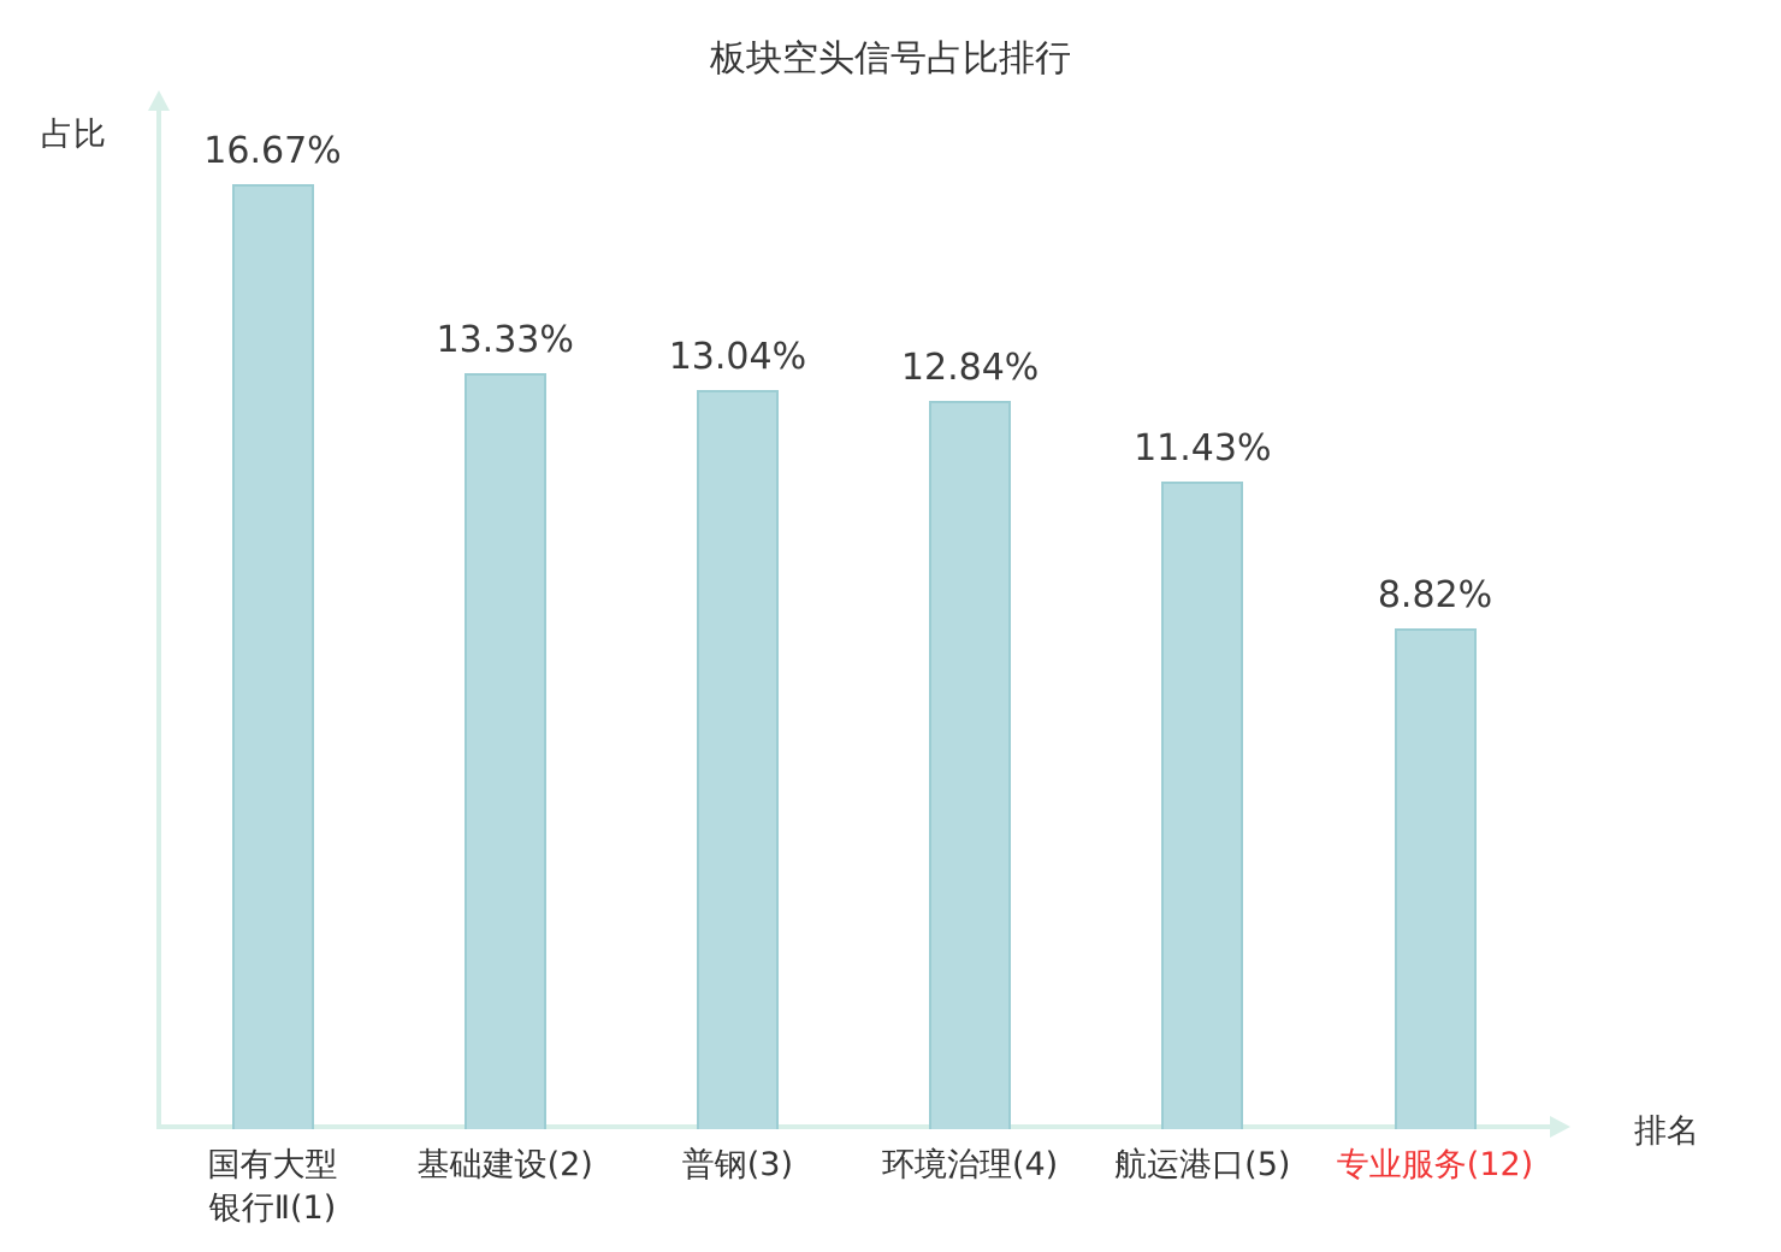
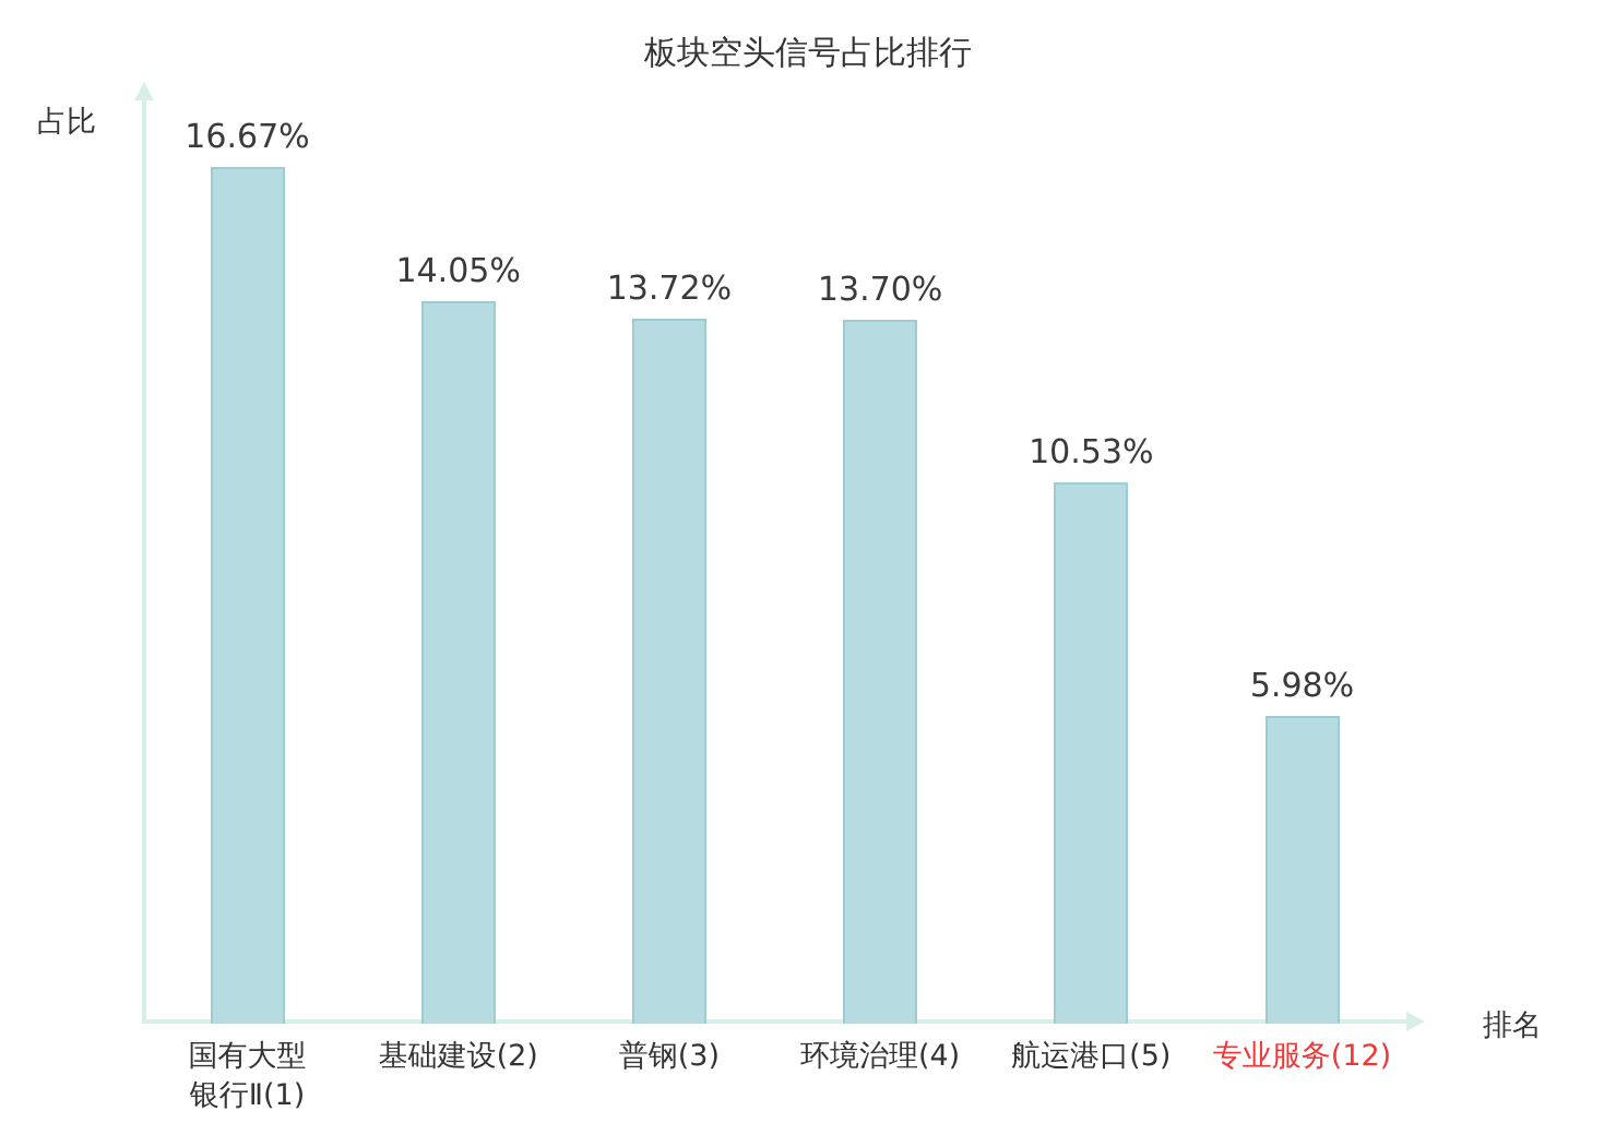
基础建设(2): 13.33% -> 14.05%
普钢(3): 13.04% -> 13.72%
环境治理(4): 12.84% -> 13.70%
航运港口(5): 11.43% -> 10.53%
专业服务(12): 8.82% -> 5.98%
